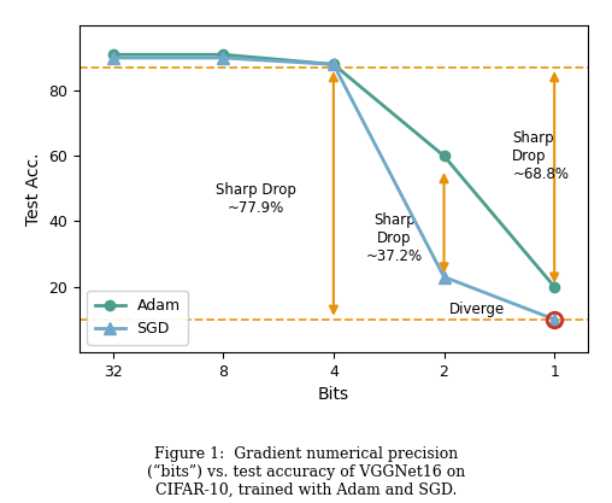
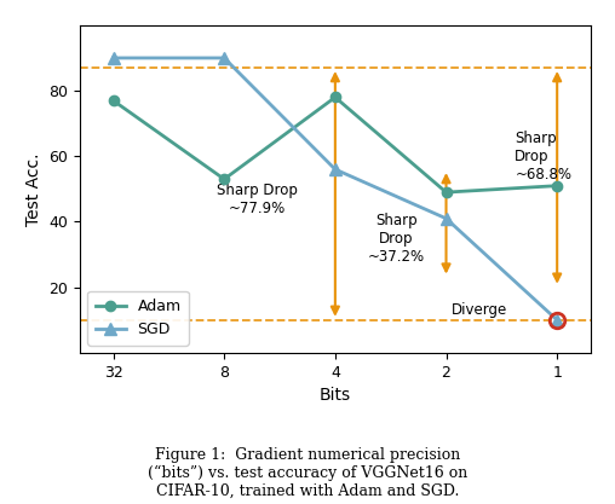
Adam/32: 91 -> 77
Adam/8: 91 -> 53
Adam/4: 88 -> 78
SGD/4: 88 -> 56
Adam/2: 60 -> 49
SGD/2: 23 -> 41
Adam/1: 20 -> 51
